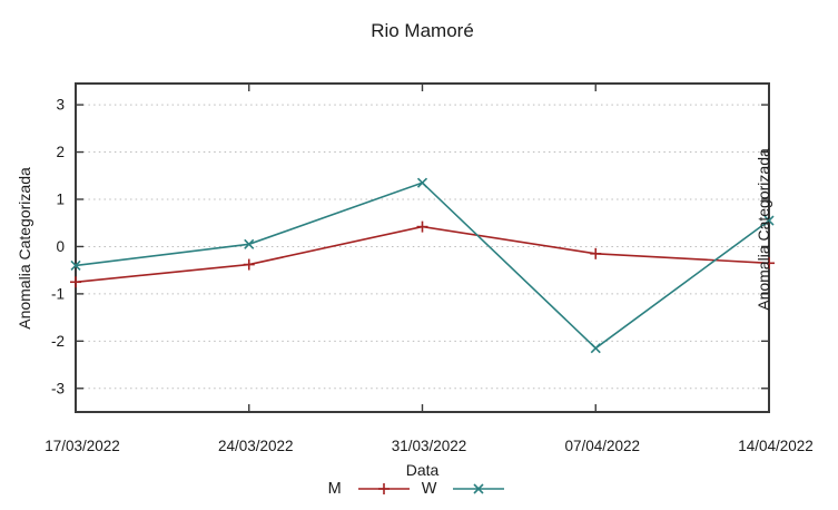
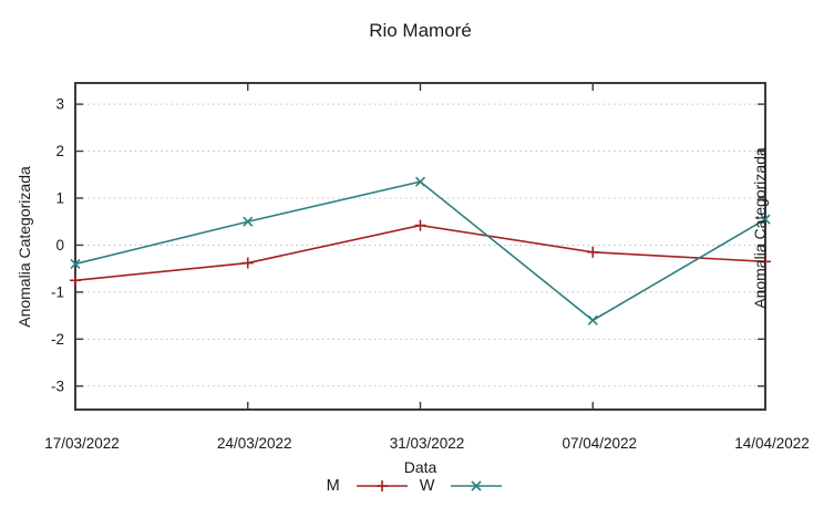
W/24/03/2022: 0.1 -> 0.5
W/07/04/2022: -2.1 -> -1.6
